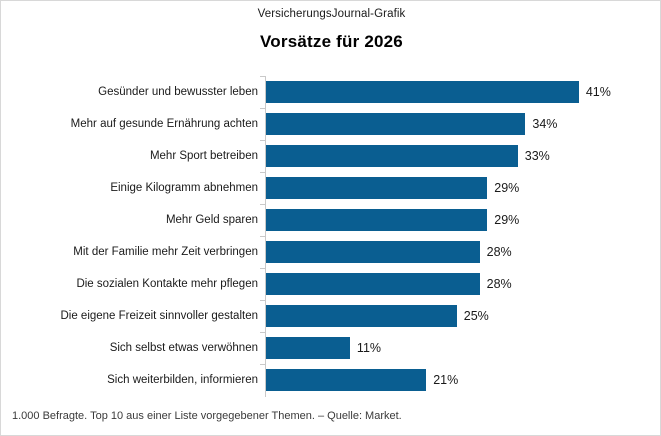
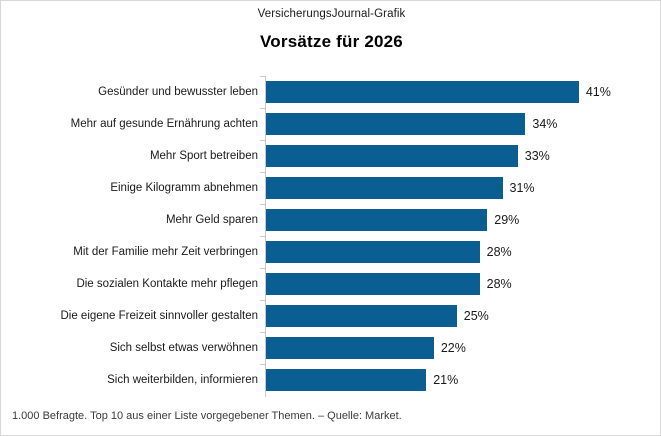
Einige Kilogramm abnehmen: 29% -> 31%
Sich selbst etwas verwöhnen: 11% -> 22%
